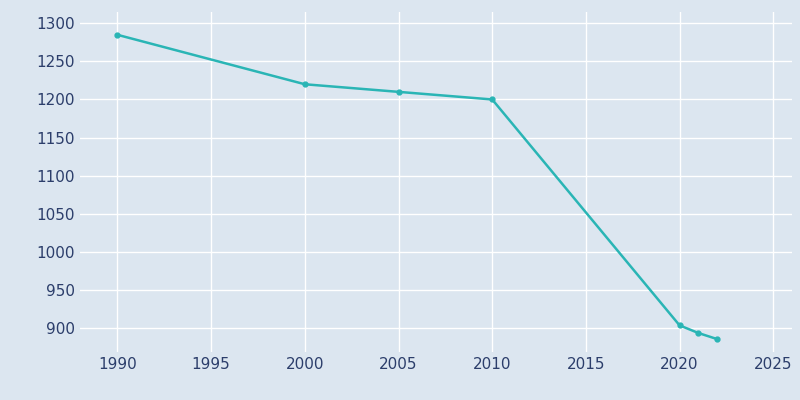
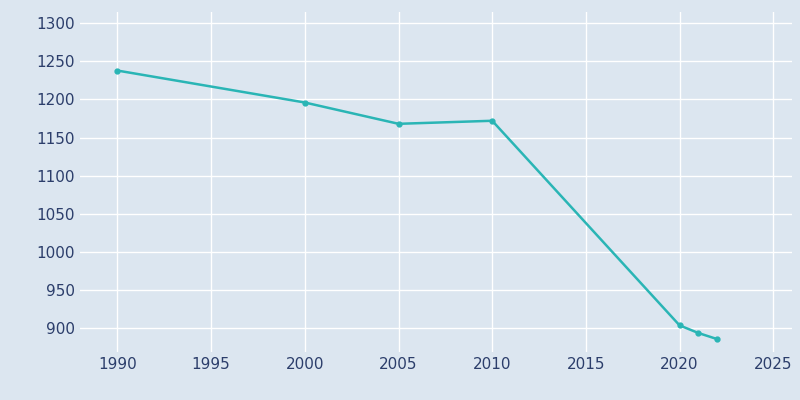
1990: 1285 -> 1238
2000: 1220 -> 1196
2005: 1210 -> 1168
2010: 1200 -> 1172
